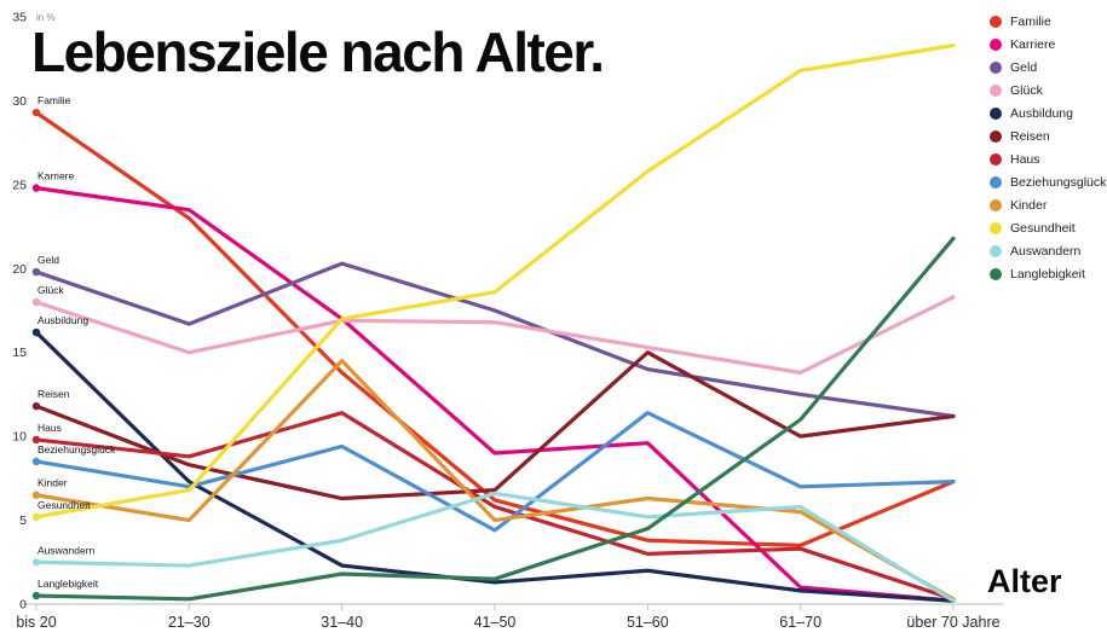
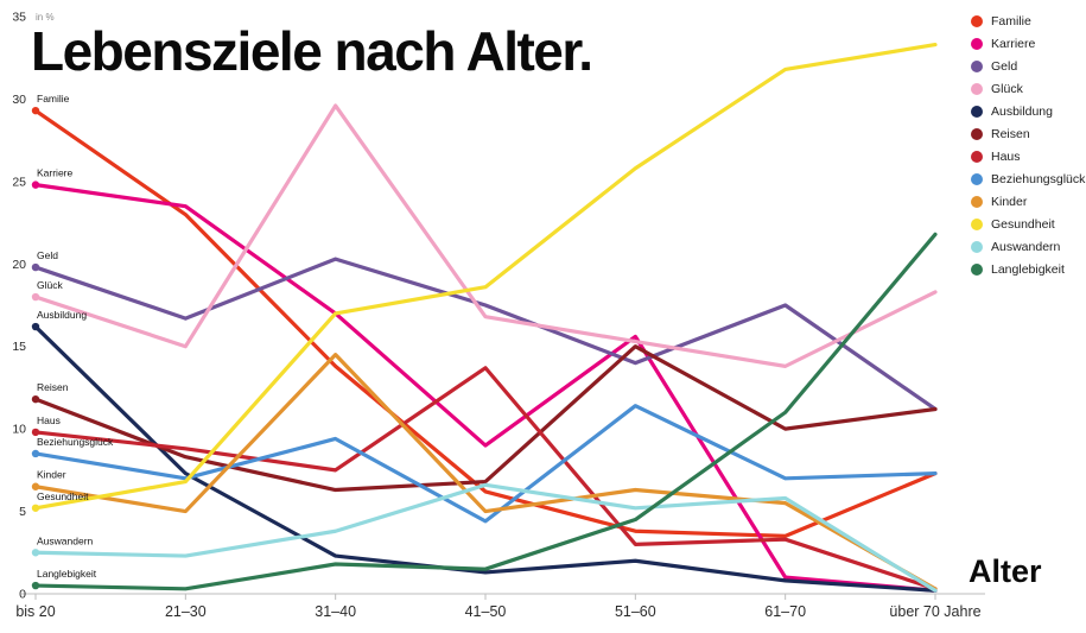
Glück/31–40: 16.9 -> 29.6
Haus/31–40: 11.4 -> 7.5
Haus/41–50: 5.8 -> 13.7
Karriere/51–60: 9.6 -> 15.6
Geld/61–70: 12.5 -> 17.5
